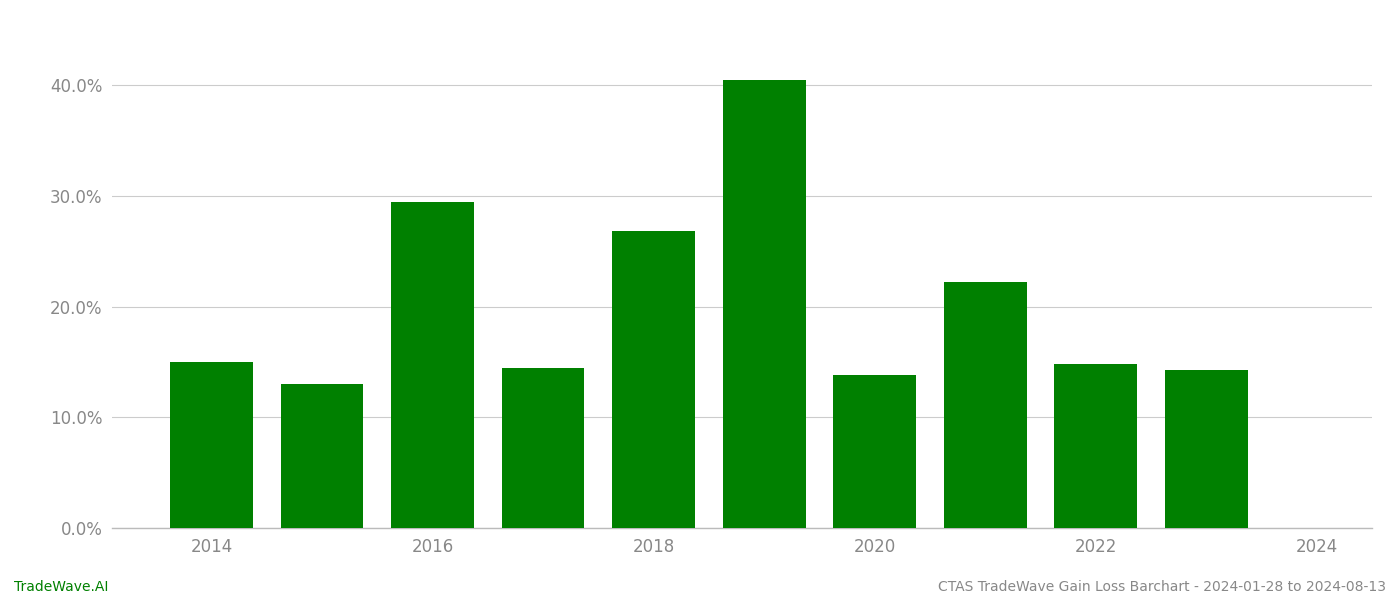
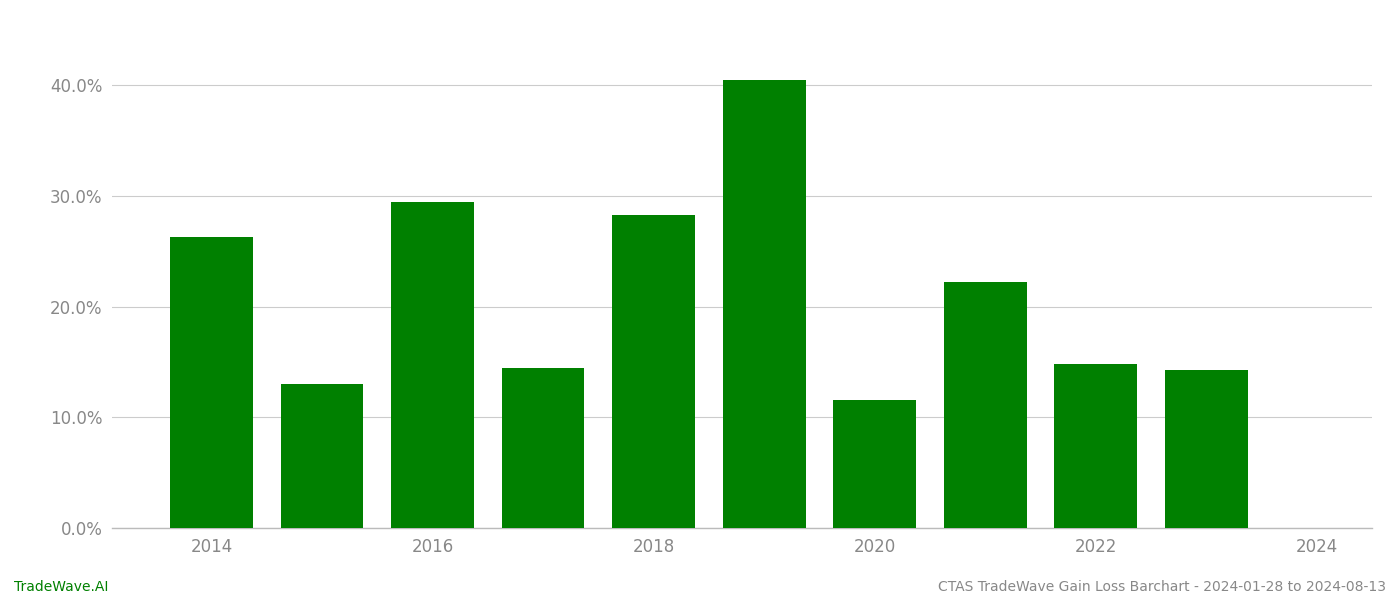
2014: 15.0% -> 26.3%
2018: 26.8% -> 28.3%
2020: 13.8% -> 11.6%
